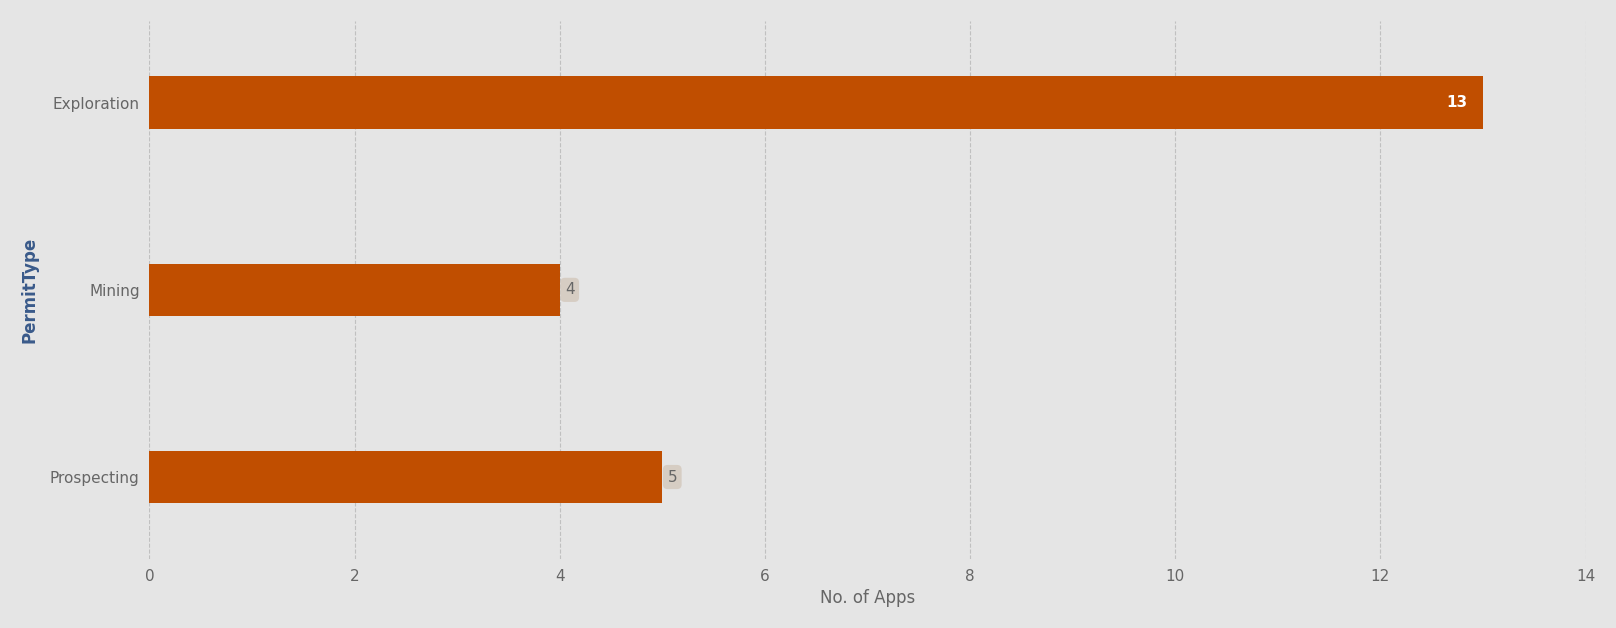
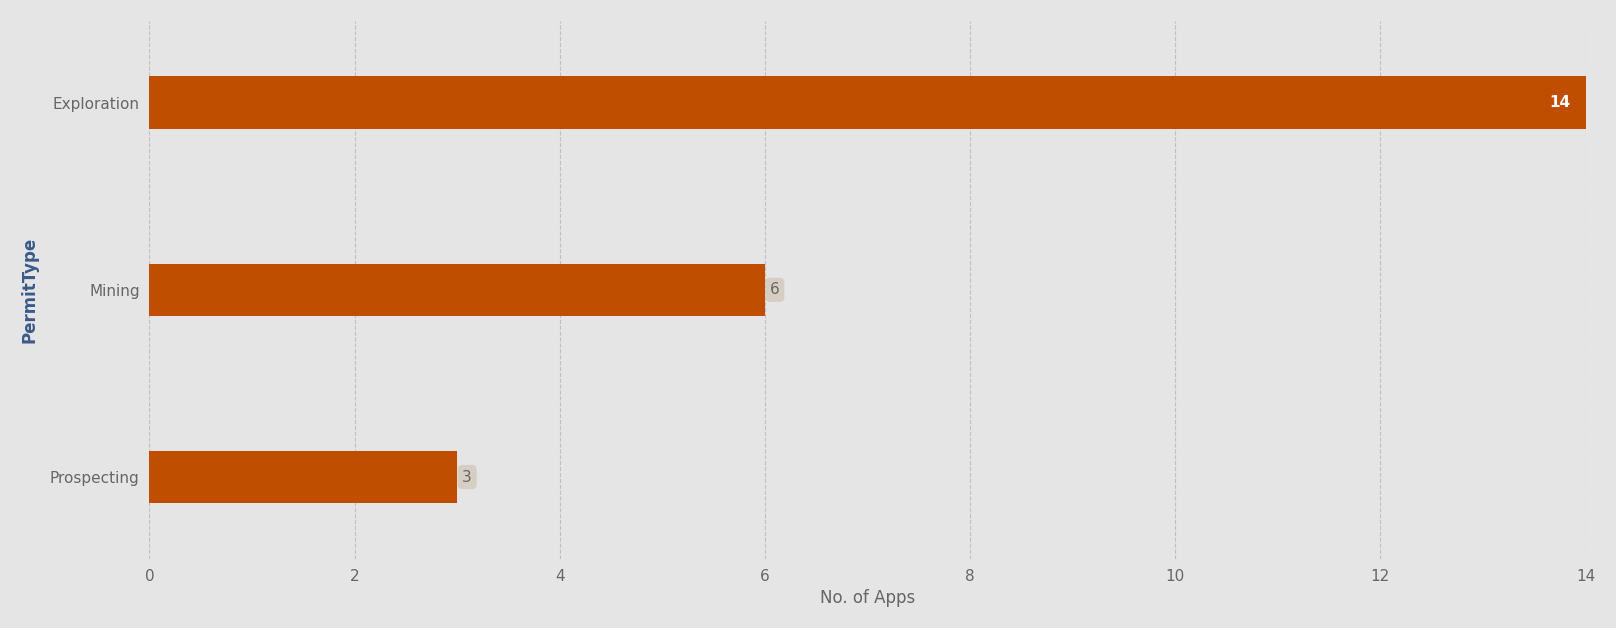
Exploration: 13 -> 14
Mining: 4 -> 6
Prospecting: 5 -> 3
